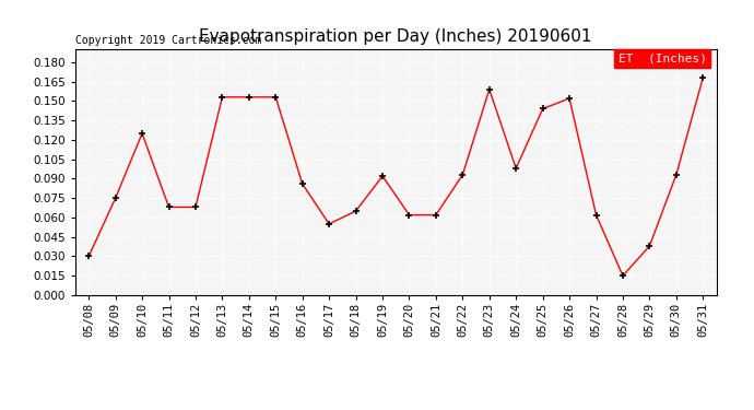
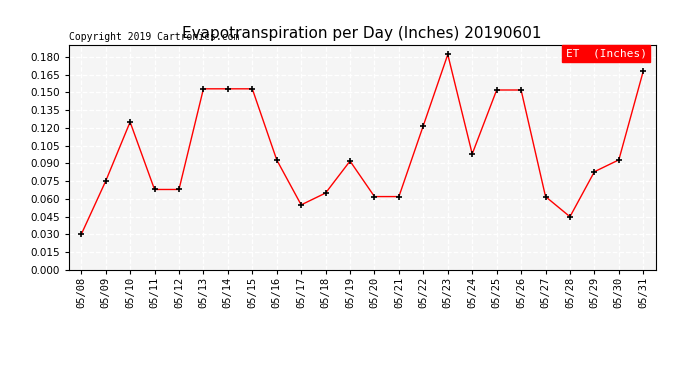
05/16: 0.086 -> 0.093
05/22: 0.093 -> 0.122
05/23: 0.159 -> 0.182
05/25: 0.144 -> 0.152
05/28: 0.015 -> 0.045
05/29: 0.038 -> 0.083
